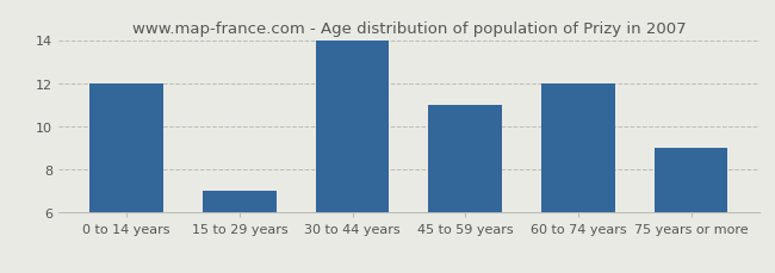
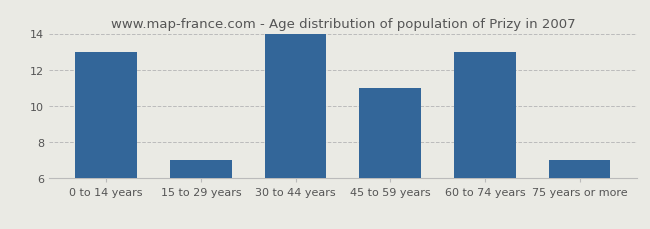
0 to 14 years: 12 -> 13
60 to 74 years: 12 -> 13
75 years or more: 9 -> 7
